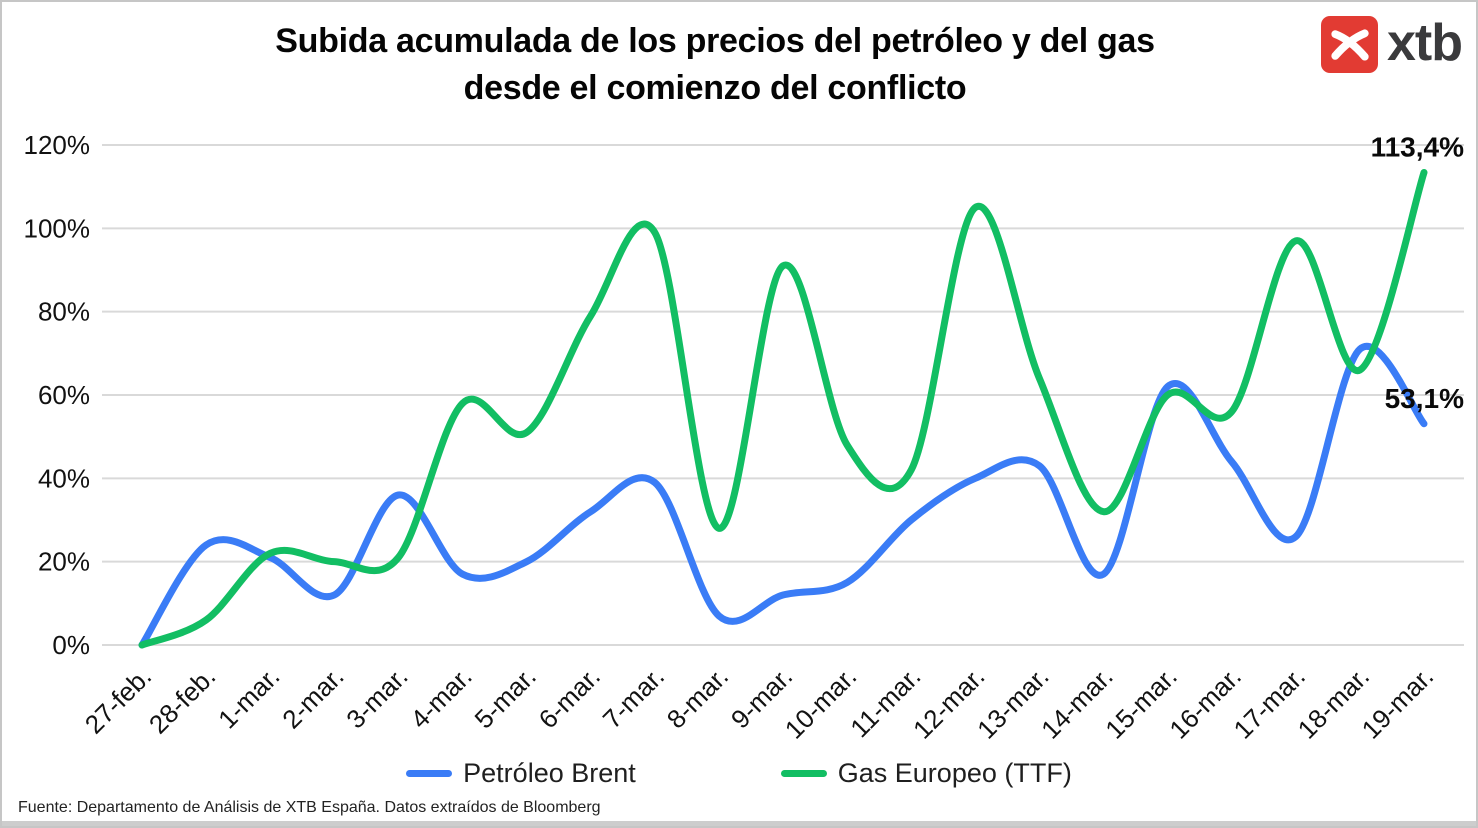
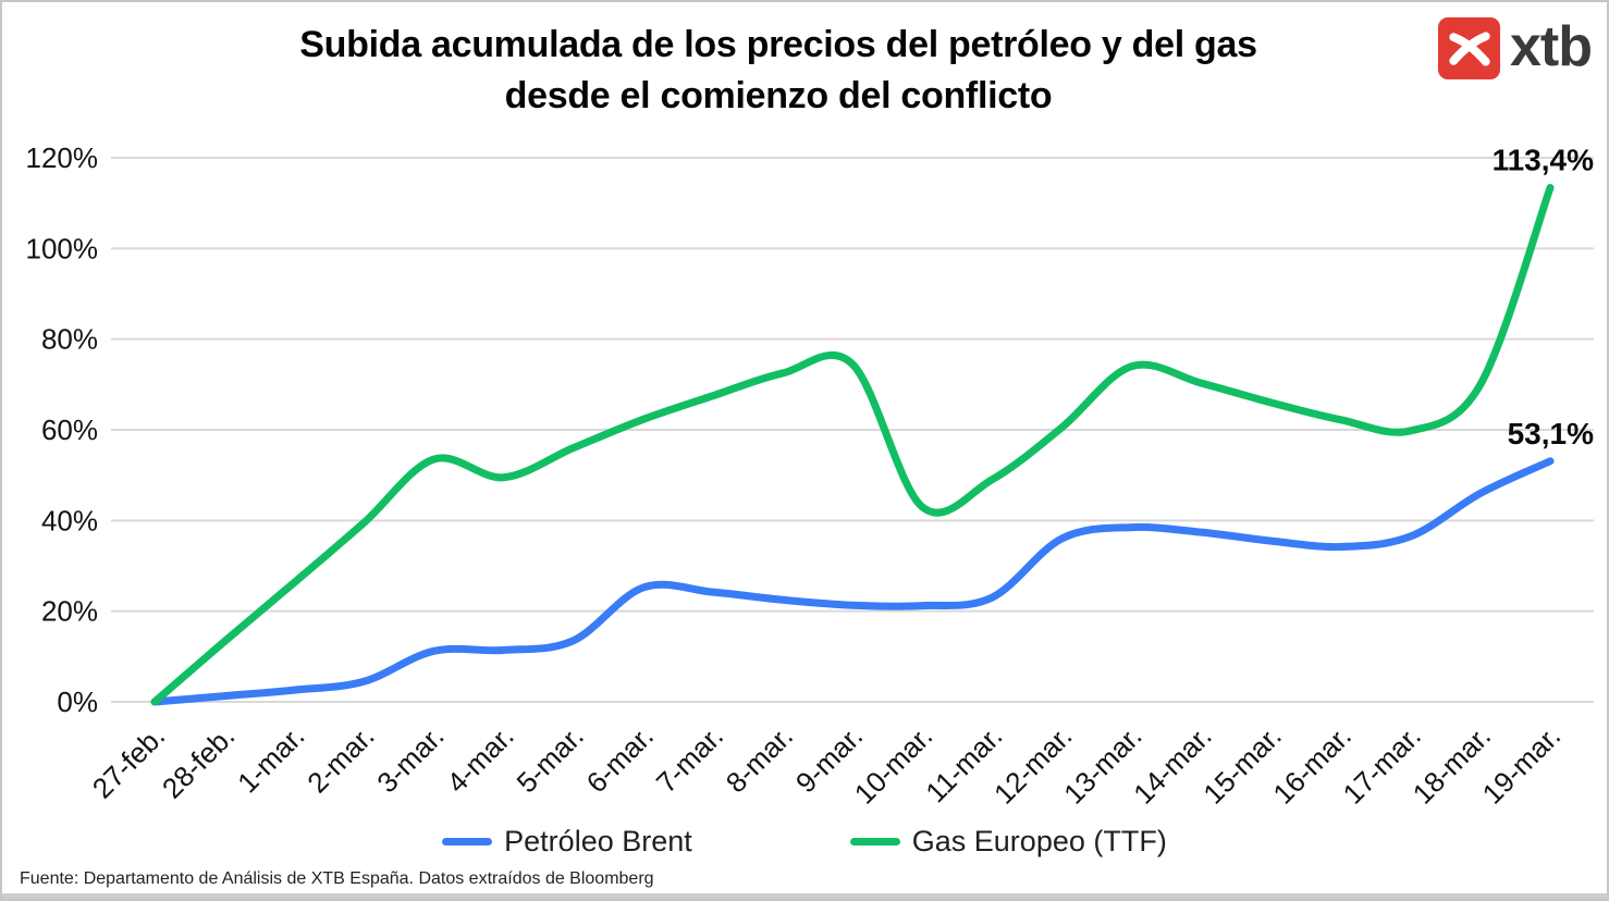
Petróleo Brent/28-feb.: 24% -> 1%
Gas Europeo (TTF)/28-feb.: 6% -> 13%
Petróleo Brent/1-mar.: 21% -> 3%
Gas Europeo (TTF)/1-mar.: 22% -> 26%
Petróleo Brent/2-mar.: 12% -> 4%
Gas Europeo (TTF)/2-mar.: 20% -> 40%
Petróleo Brent/3-mar.: 36% -> 11%
Gas Europeo (TTF)/3-mar.: 21% -> 54%
Petróleo Brent/4-mar.: 17% -> 11%
Gas Europeo (TTF)/4-mar.: 58% -> 50%
Petróleo Brent/5-mar.: 20% -> 14%
Gas Europeo (TTF)/5-mar.: 51% -> 56%
Petróleo Brent/6-mar.: 32% -> 25%
Gas Europeo (TTF)/6-mar.: 79% -> 62%
Petróleo Brent/7-mar.: 39% -> 24%
Gas Europeo (TTF)/7-mar.: 99% -> 68%
Petróleo Brent/8-mar.: 7% -> 22%
Gas Europeo (TTF)/8-mar.: 28% -> 72%
Petróleo Brent/9-mar.: 12% -> 21%
Gas Europeo (TTF)/9-mar.: 91% -> 74%
Petróleo Brent/10-mar.: 15% -> 21%
Gas Europeo (TTF)/10-mar.: 48% -> 43%
Petróleo Brent/11-mar.: 30% -> 23%
Gas Europeo (TTF)/11-mar.: 42% -> 49%
Petróleo Brent/12-mar.: 40% -> 36%
Gas Europeo (TTF)/12-mar.: 105% -> 60%
Petróleo Brent/13-mar.: 43% -> 38%
Gas Europeo (TTF)/13-mar.: 64% -> 74%
Petróleo Brent/14-mar.: 17% -> 37%
Gas Europeo (TTF)/14-mar.: 32% -> 70%
Petróleo Brent/15-mar.: 62% -> 36%
Gas Europeo (TTF)/15-mar.: 60% -> 66%
Petróleo Brent/16-mar.: 44% -> 34%
Gas Europeo (TTF)/16-mar.: 56% -> 62%
Petróleo Brent/17-mar.: 26% -> 36%
Gas Europeo (TTF)/17-mar.: 97% -> 60%
Petróleo Brent/18-mar.: 71% -> 46%
Gas Europeo (TTF)/18-mar.: 66% -> 70%
